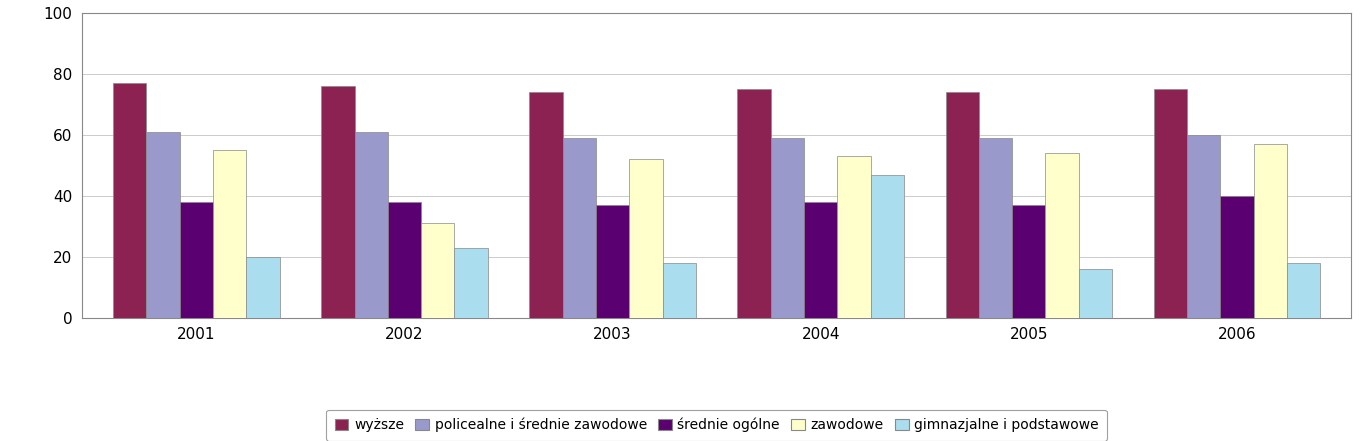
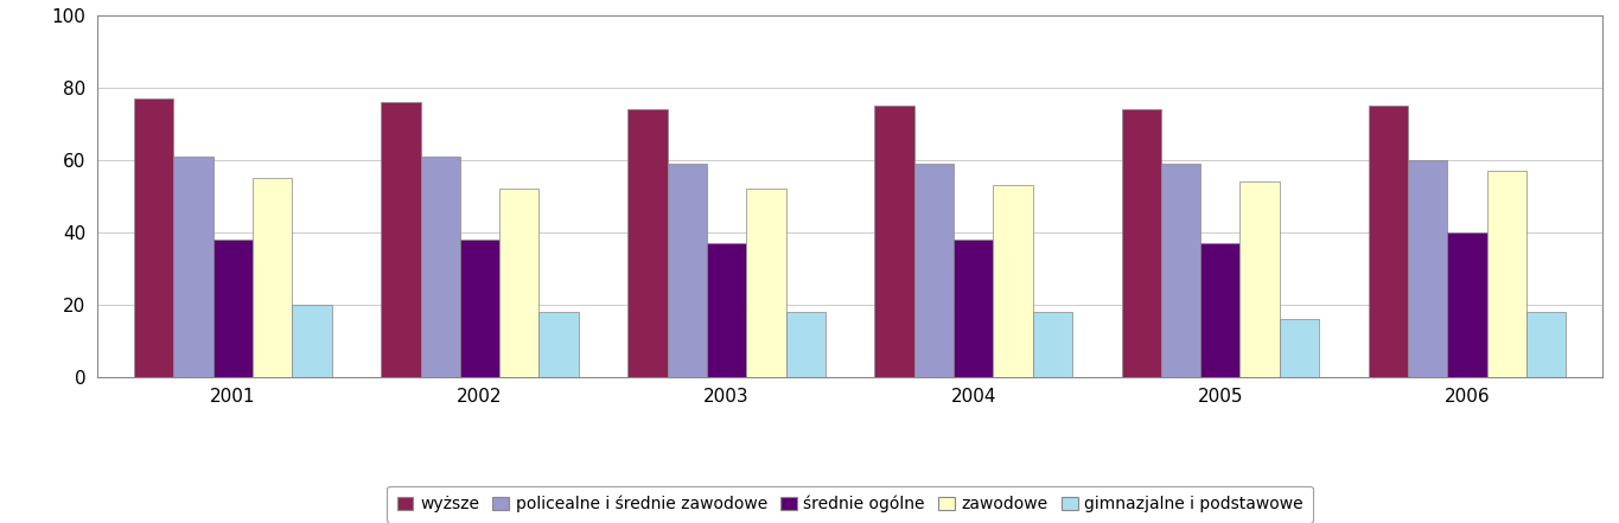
zawodowe/2002: 31 -> 52
gimnazjalne i podstawowe/2002: 23 -> 18
gimnazjalne i podstawowe/2004: 47 -> 18
